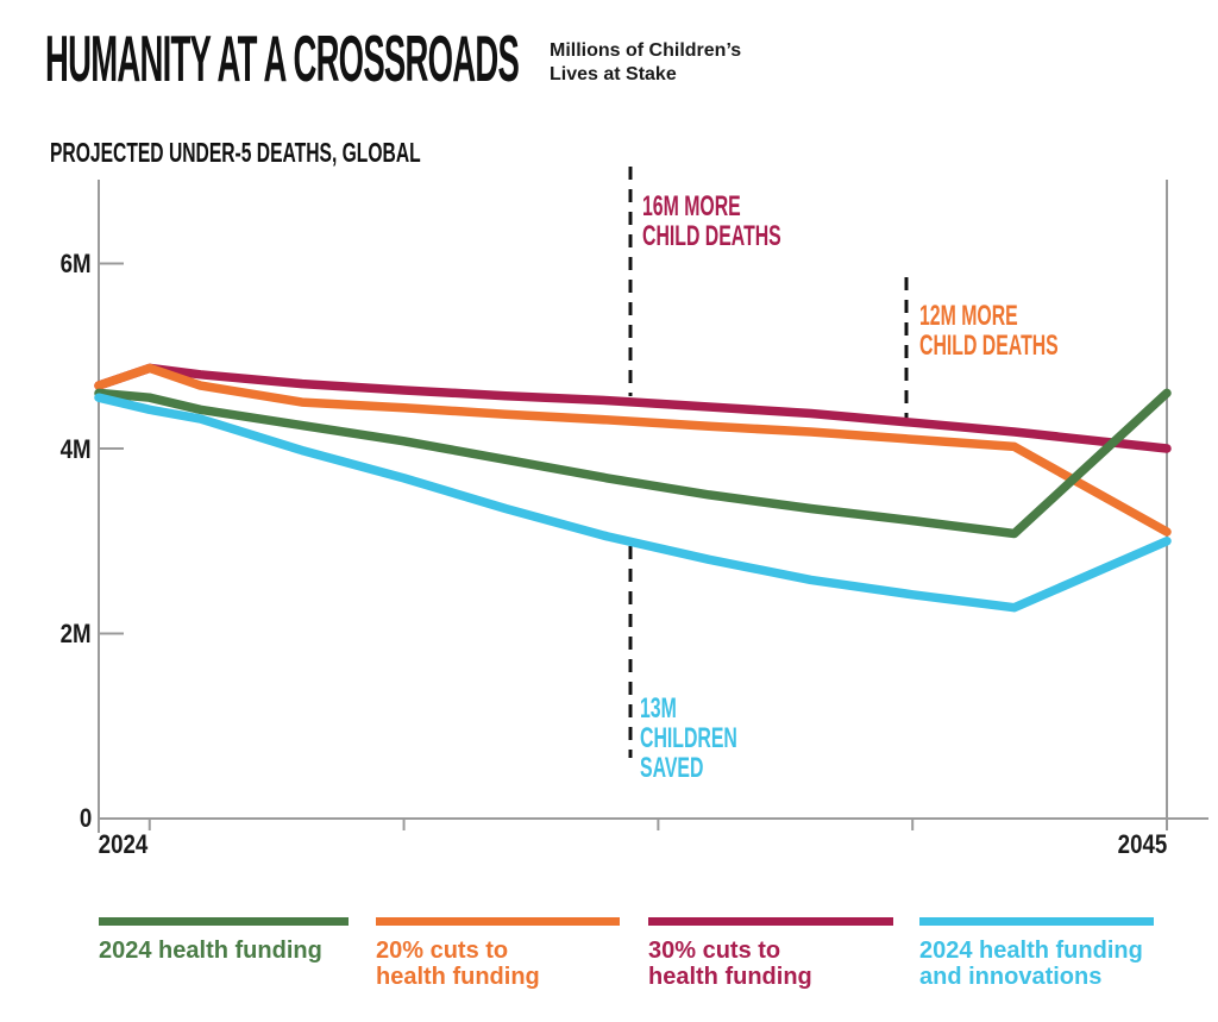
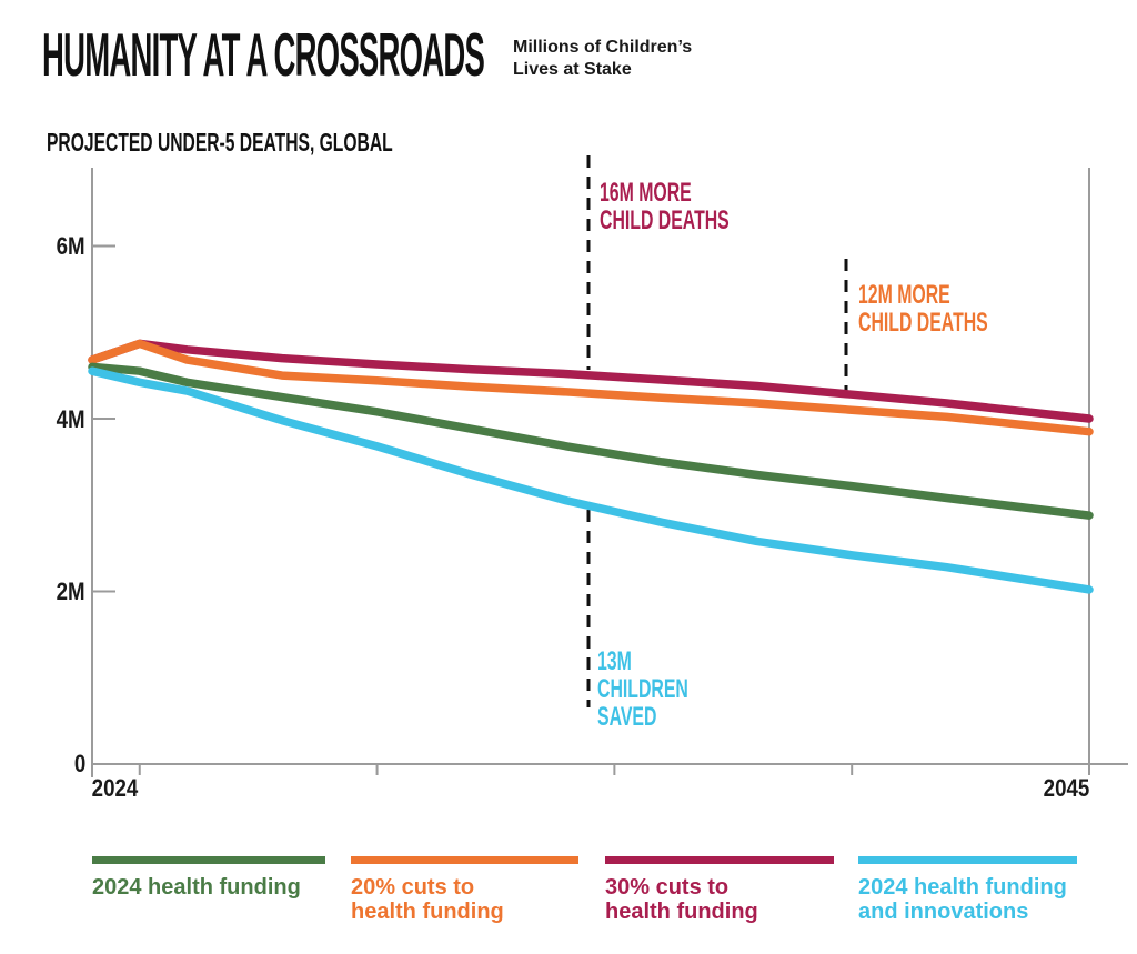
2024 health funding/2045: 4.6M -> 2.9M
20% cuts to health funding/2045: 3.1M -> 3.9M
2024 health funding and innovations/2045: 3.0M -> 2.0M
